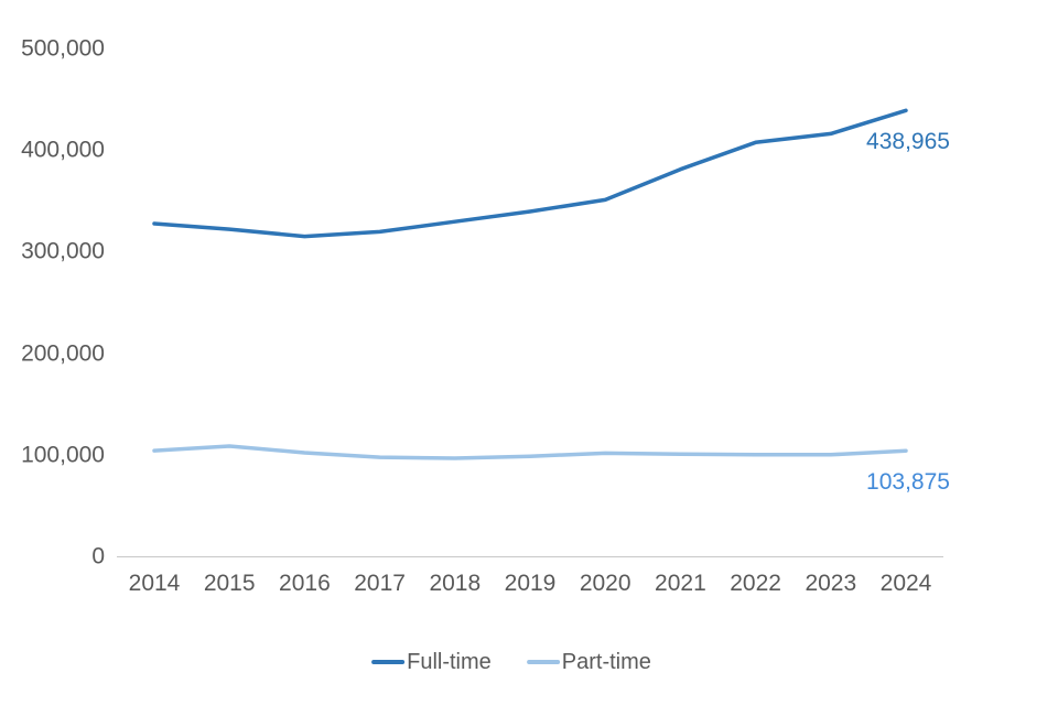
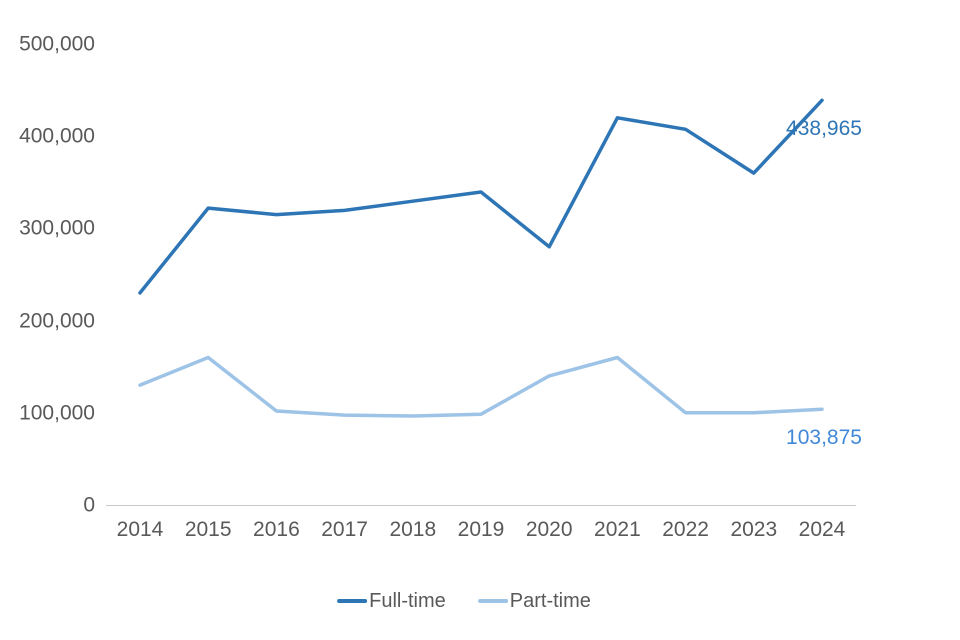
Full-time/2014: 330000 -> 230000
Part-time/2014: 100000 -> 130000
Part-time/2015: 110000 -> 160000
Full-time/2020: 350000 -> 280000
Part-time/2020: 100000 -> 140000
Full-time/2021: 380000 -> 420000
Part-time/2021: 100000 -> 160000
Full-time/2023: 420000 -> 360000
